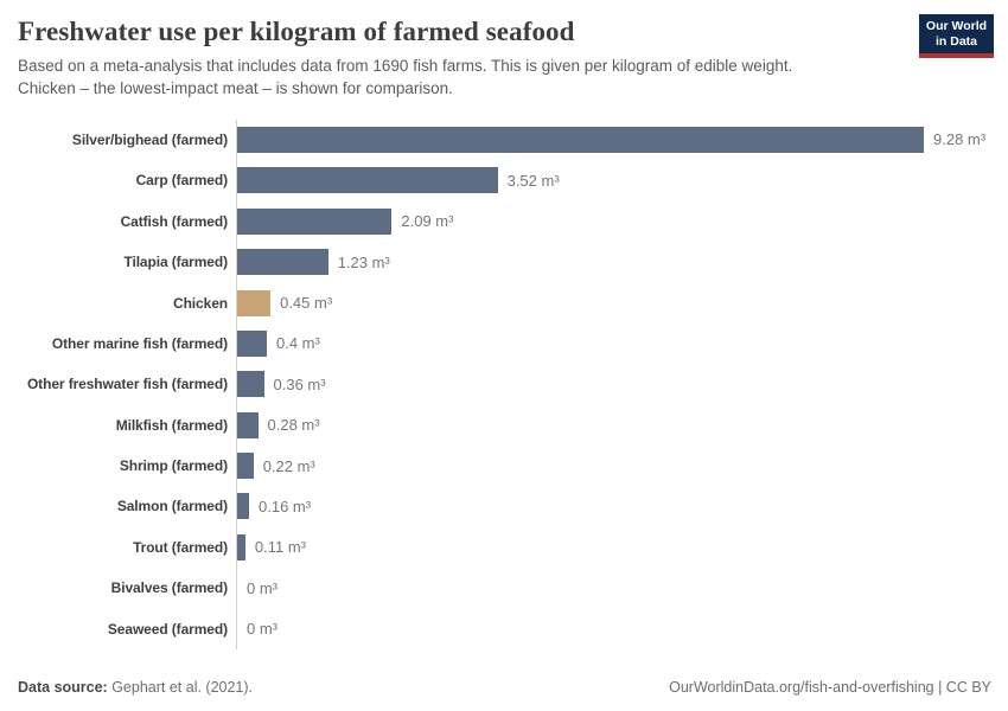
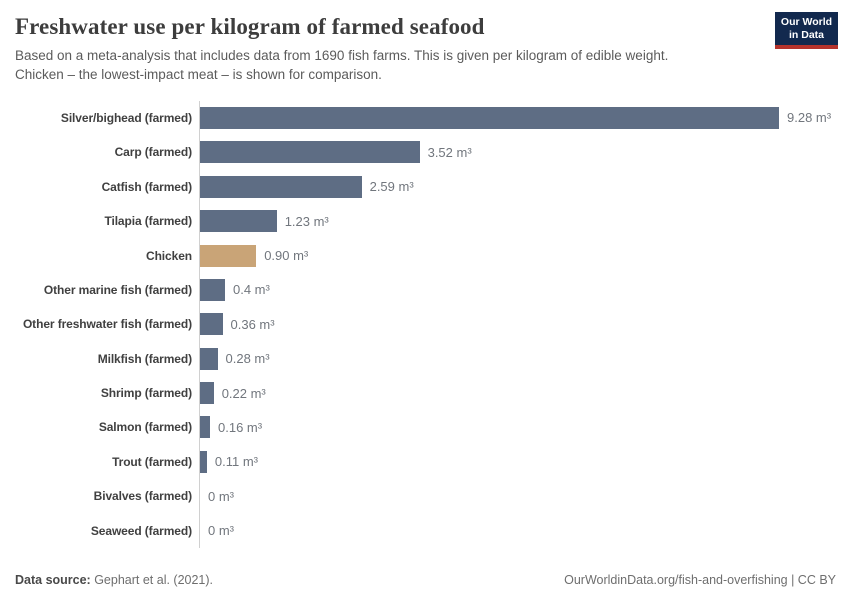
Catfish (farmed): 2.09 -> 2.59
Chicken: 0.45 -> 0.90
